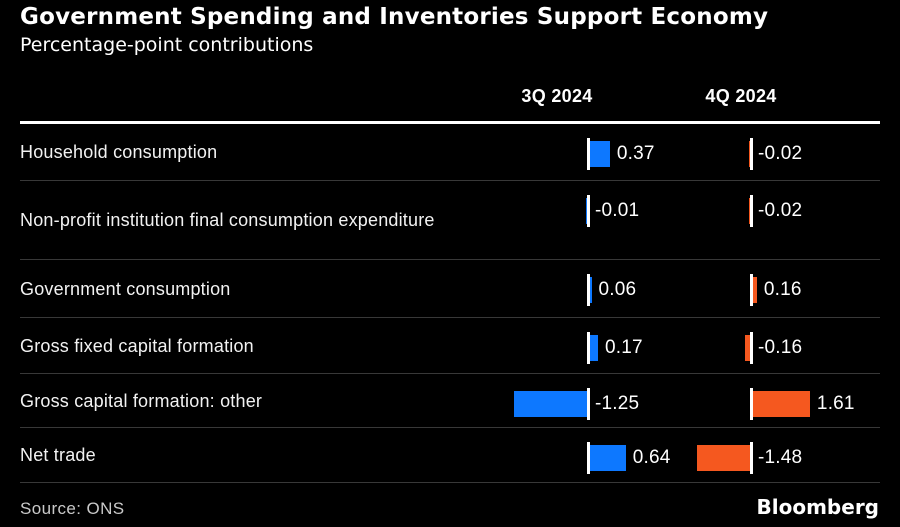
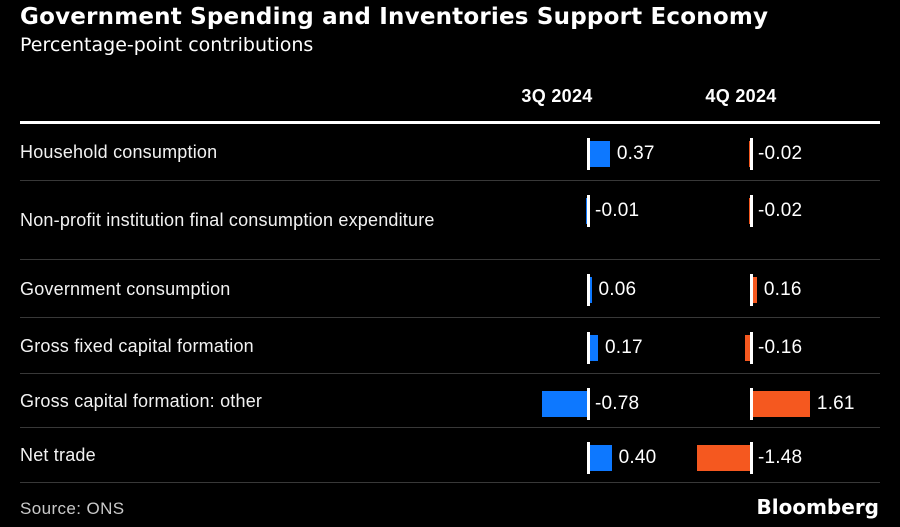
3Q 2024/Gross capital formation: other: -1.25 -> -0.78
3Q 2024/Net trade: 0.64 -> 0.40
